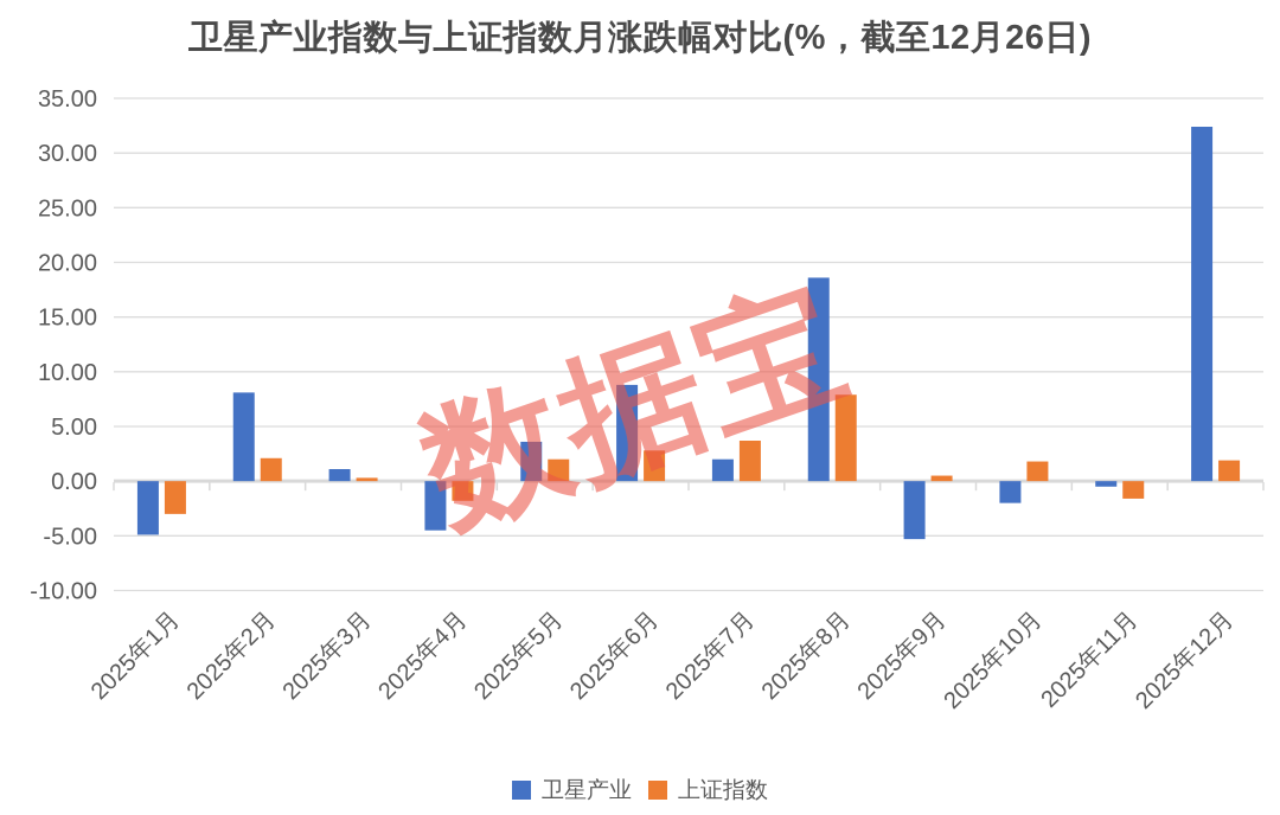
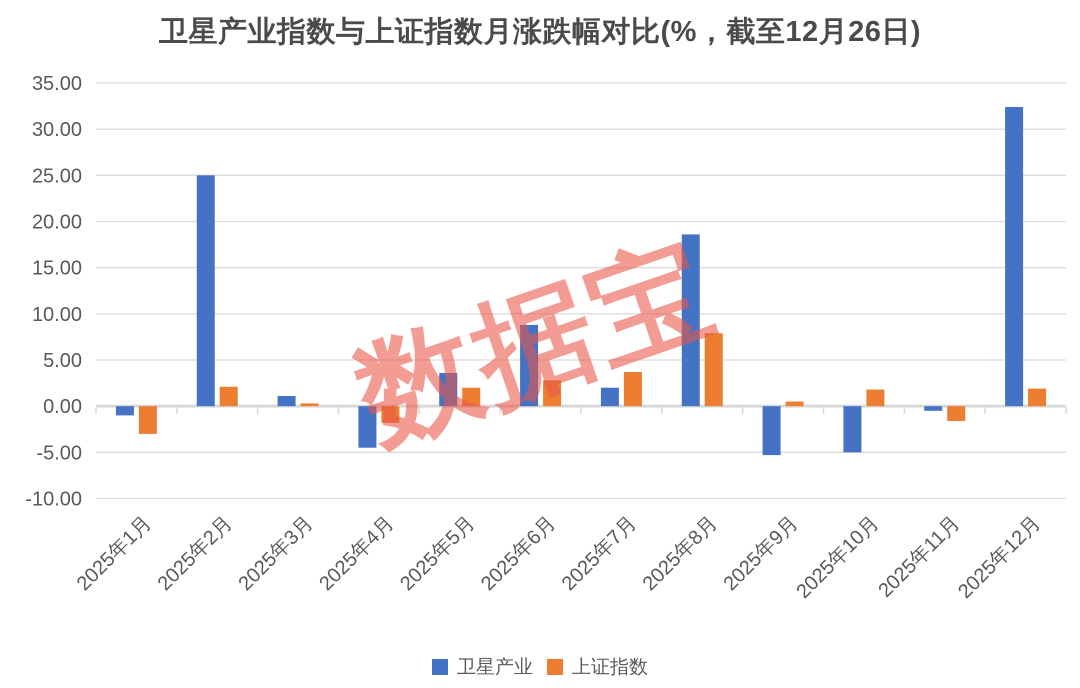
卫星产业/2025年1月: -5 -> -1
卫星产业/2025年2月: 8 -> 25
卫星产业/2025年10月: -2 -> -5
